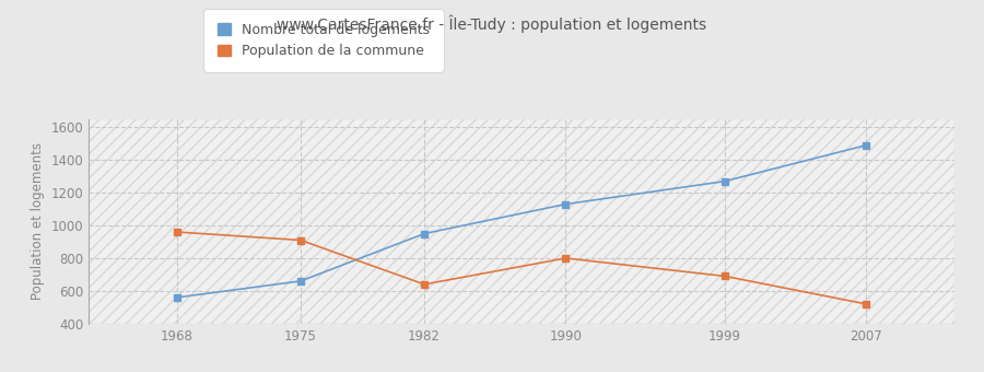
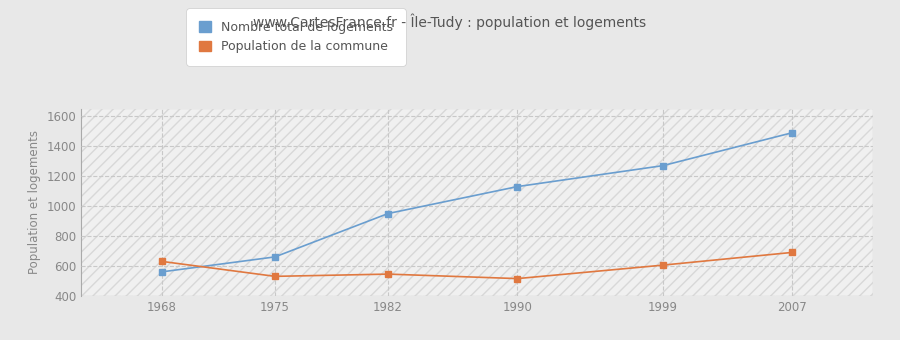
Population de la commune/1968: 960 -> 630
Population de la commune/1975: 910 -> 530
Population de la commune/1982: 640 -> 540
Population de la commune/1990: 800 -> 520
Population de la commune/1999: 690 -> 600
Population de la commune/2007: 520 -> 690
